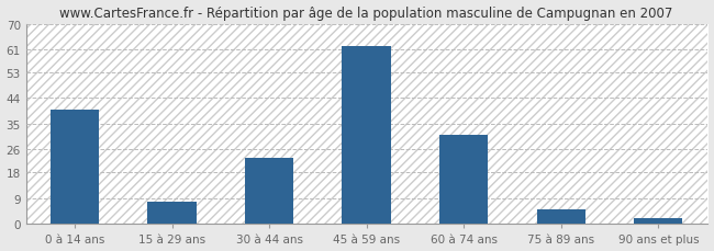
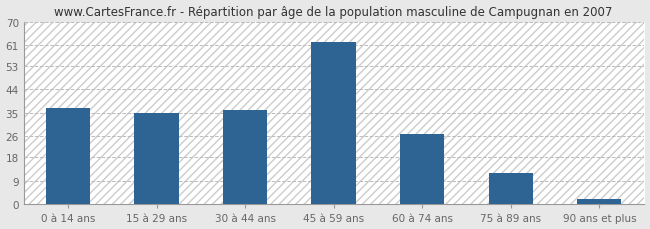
0 à 14 ans: 40 -> 37
15 à 29 ans: 8 -> 35
30 à 44 ans: 23 -> 36
60 à 74 ans: 31 -> 27
75 à 89 ans: 5 -> 12
